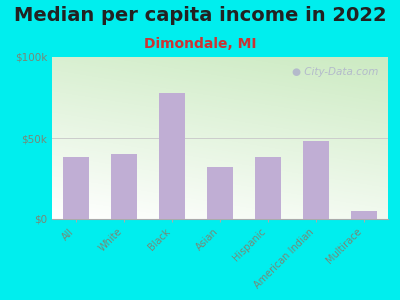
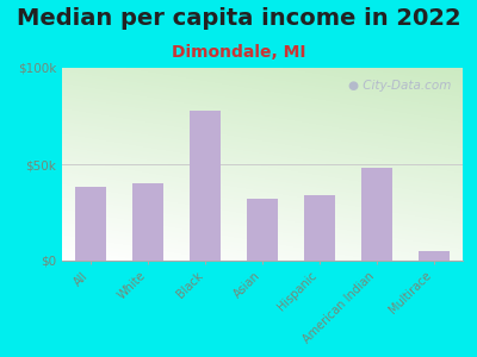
Hispanic: $38k -> $34k
